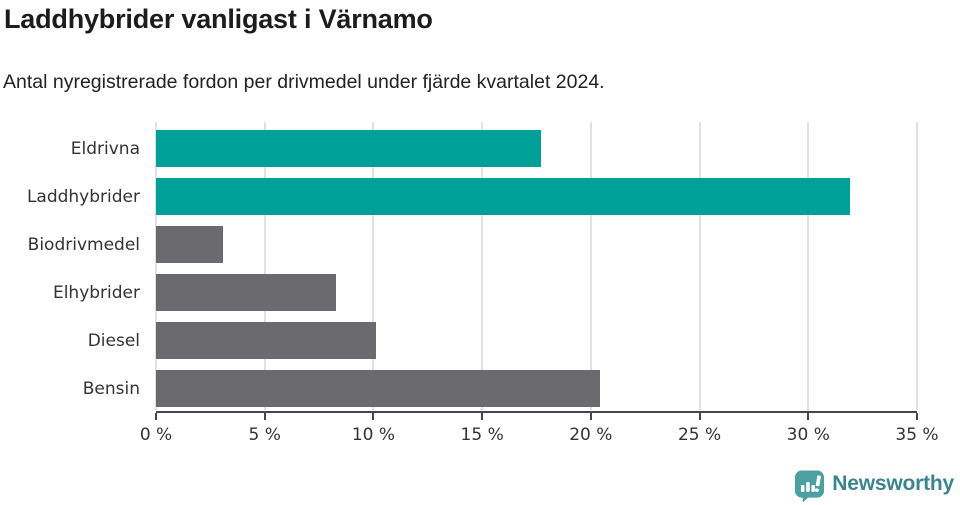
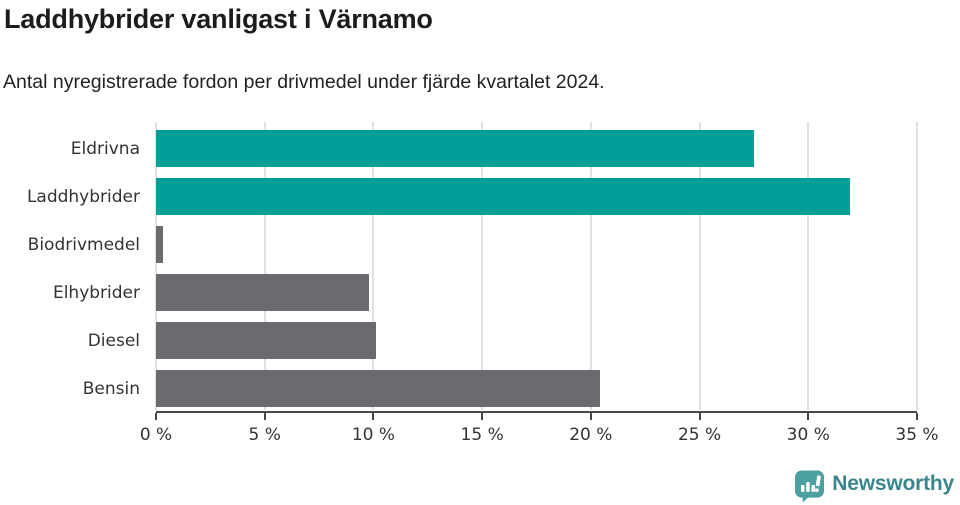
Eldrivna: 17.7% -> 27.5%
Biodrivmedel: 3.1% -> 0.3%
Elhybrider: 8.3% -> 9.8%
